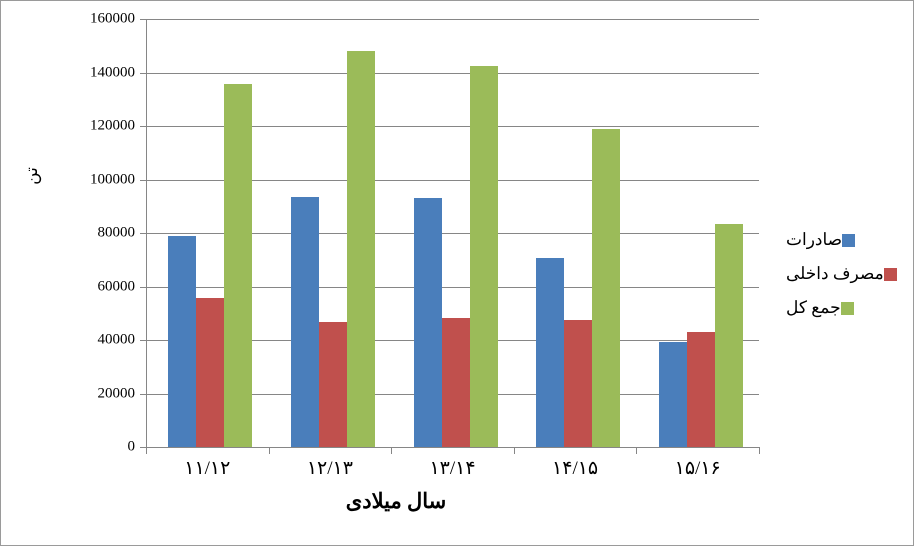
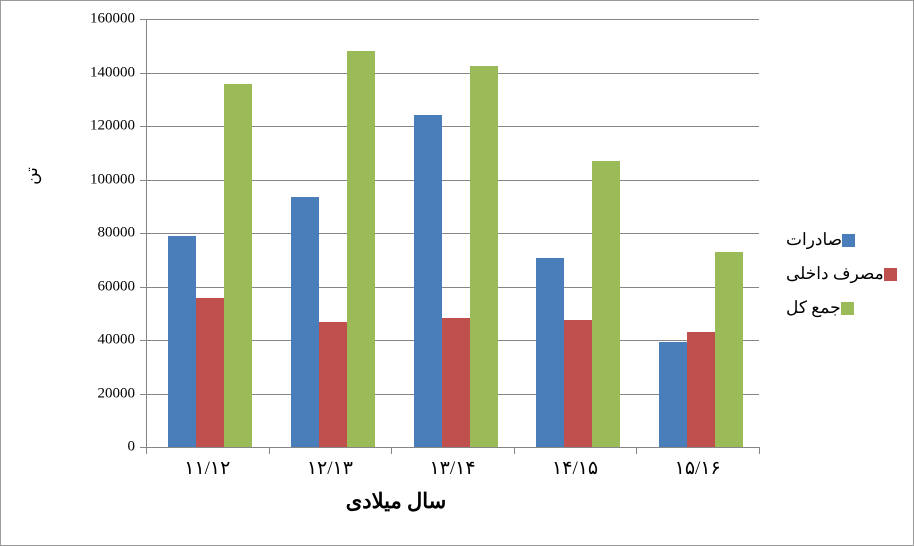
صادرات/۱۳/۱۴: 93000 -> 124000
جمع کل/۱۴/۱۵: 119000 -> 107000
جمع کل/۱۵/۱۶: 83000 -> 73000
